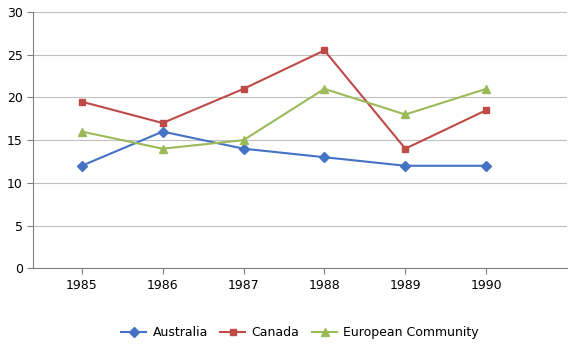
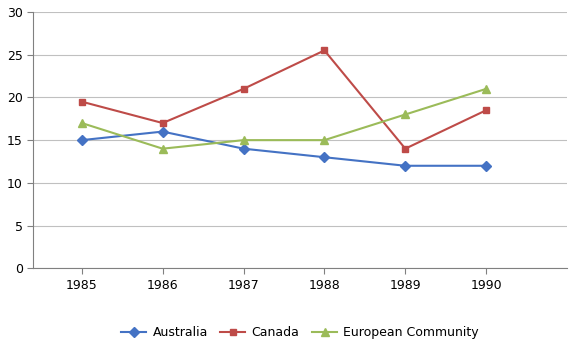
Australia/1985: 12 -> 15
European Community/1985: 16 -> 17
European Community/1988: 21 -> 15
